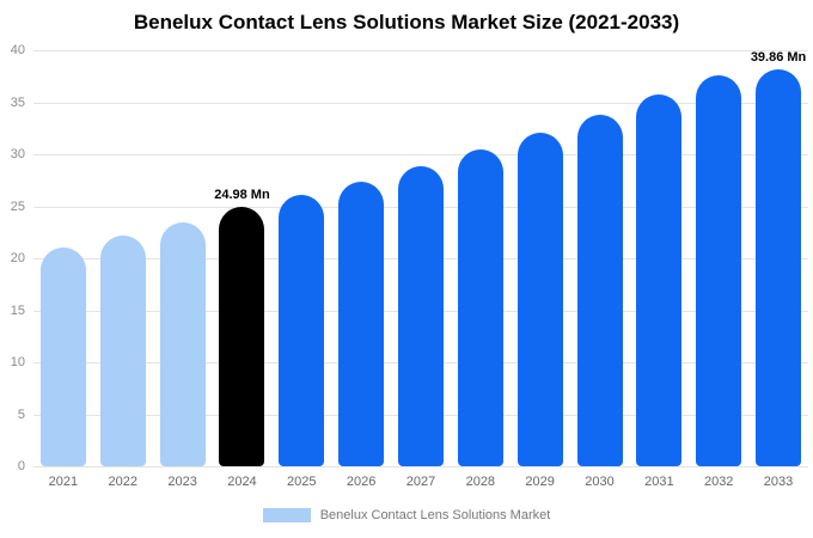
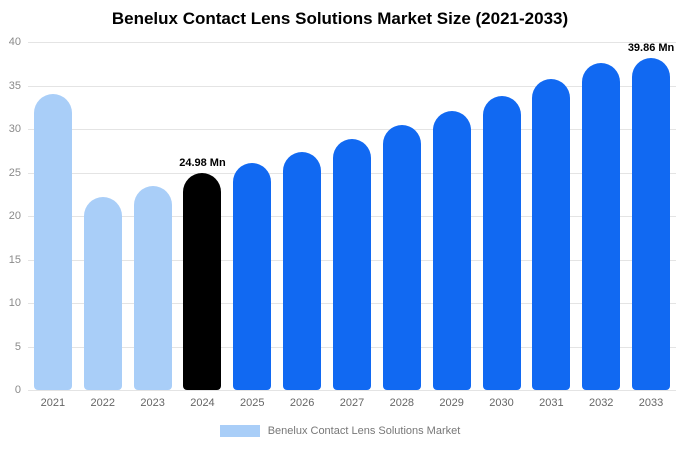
2021: 21 -> 34
